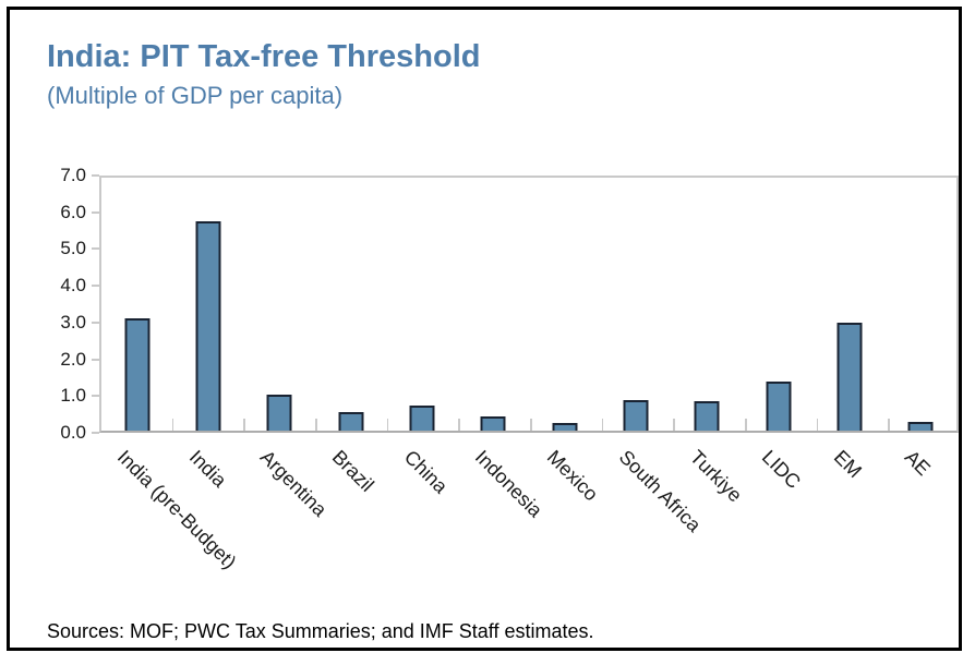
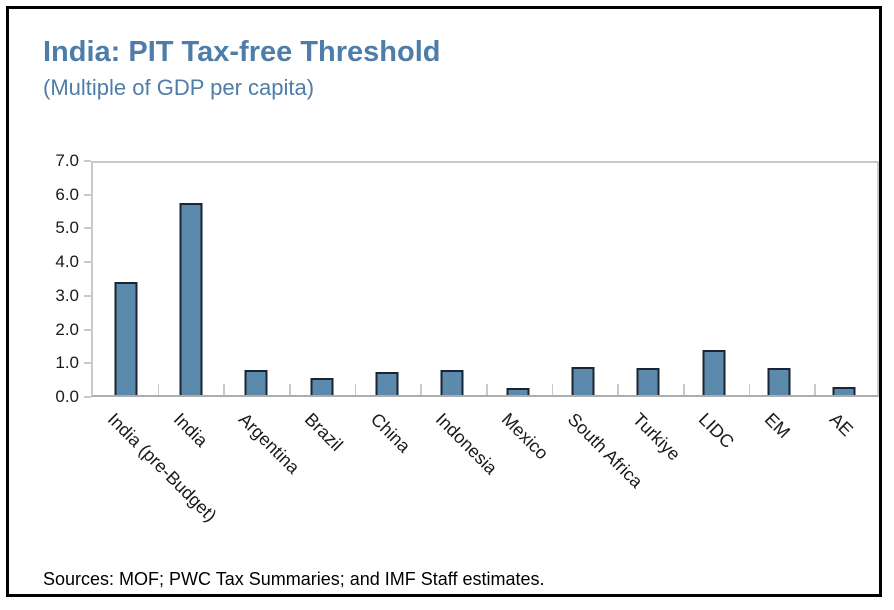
India (pre-Budget): 3.1 -> 3.4
Argentina: 1.0 -> 0.8
Indonesia: 0.4 -> 0.8
EM: 3.0 -> 0.8
